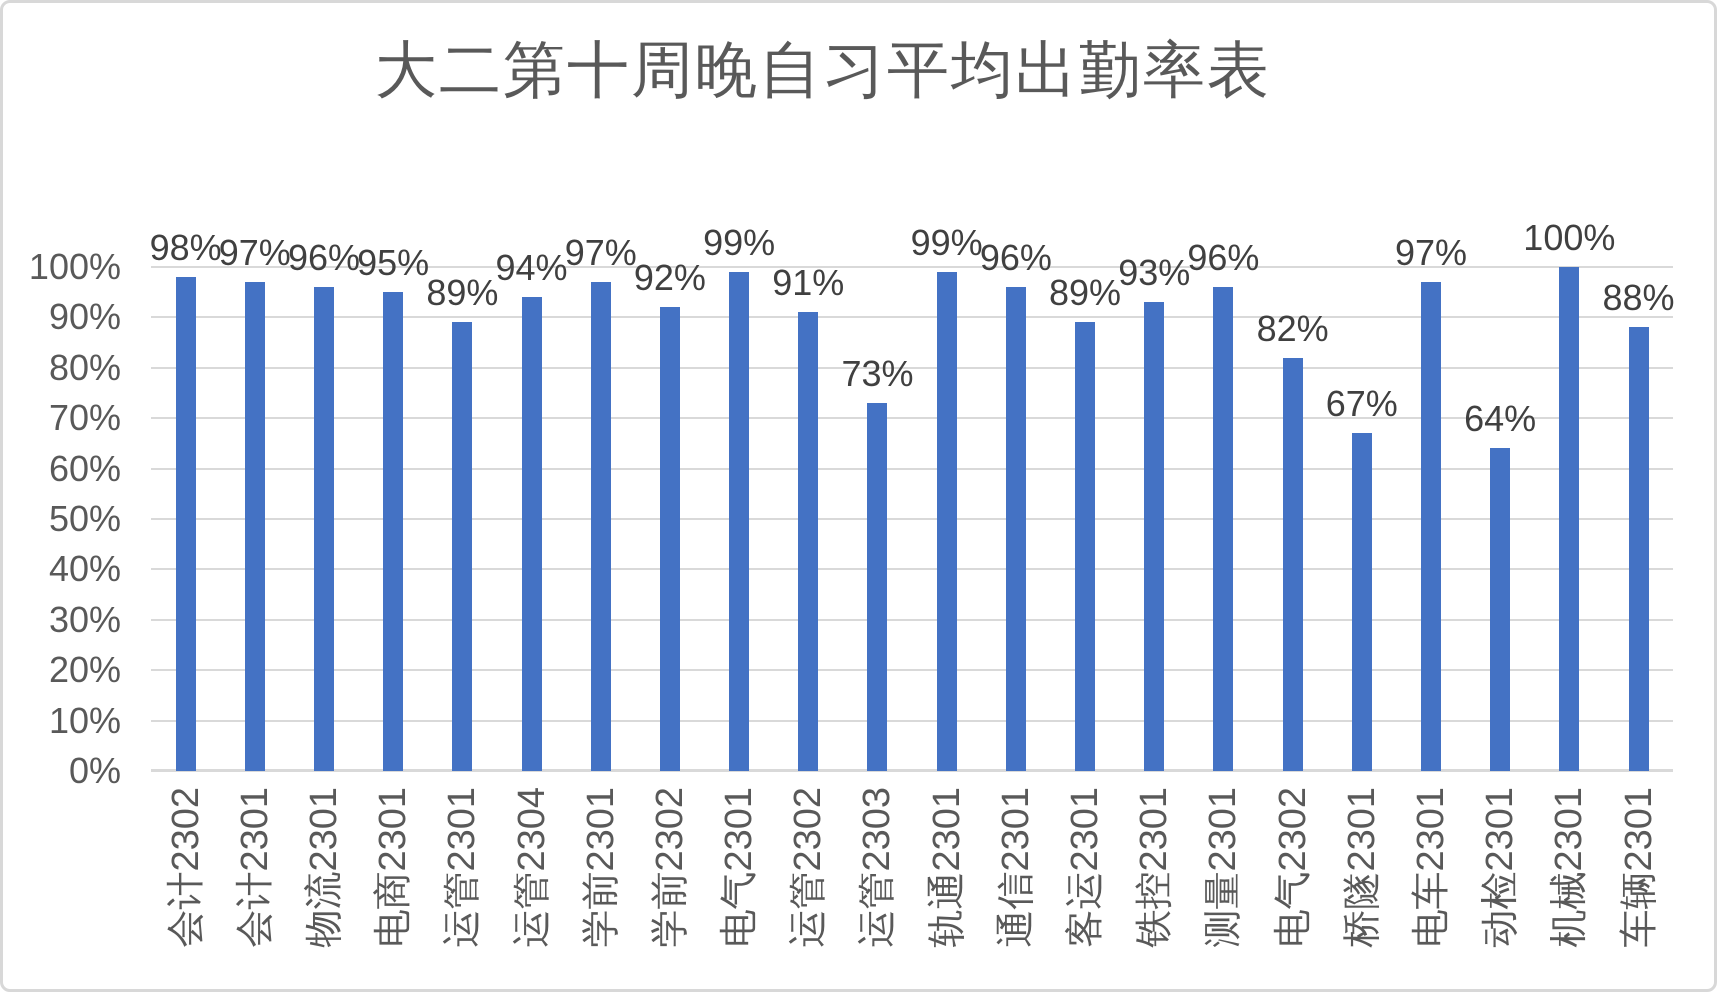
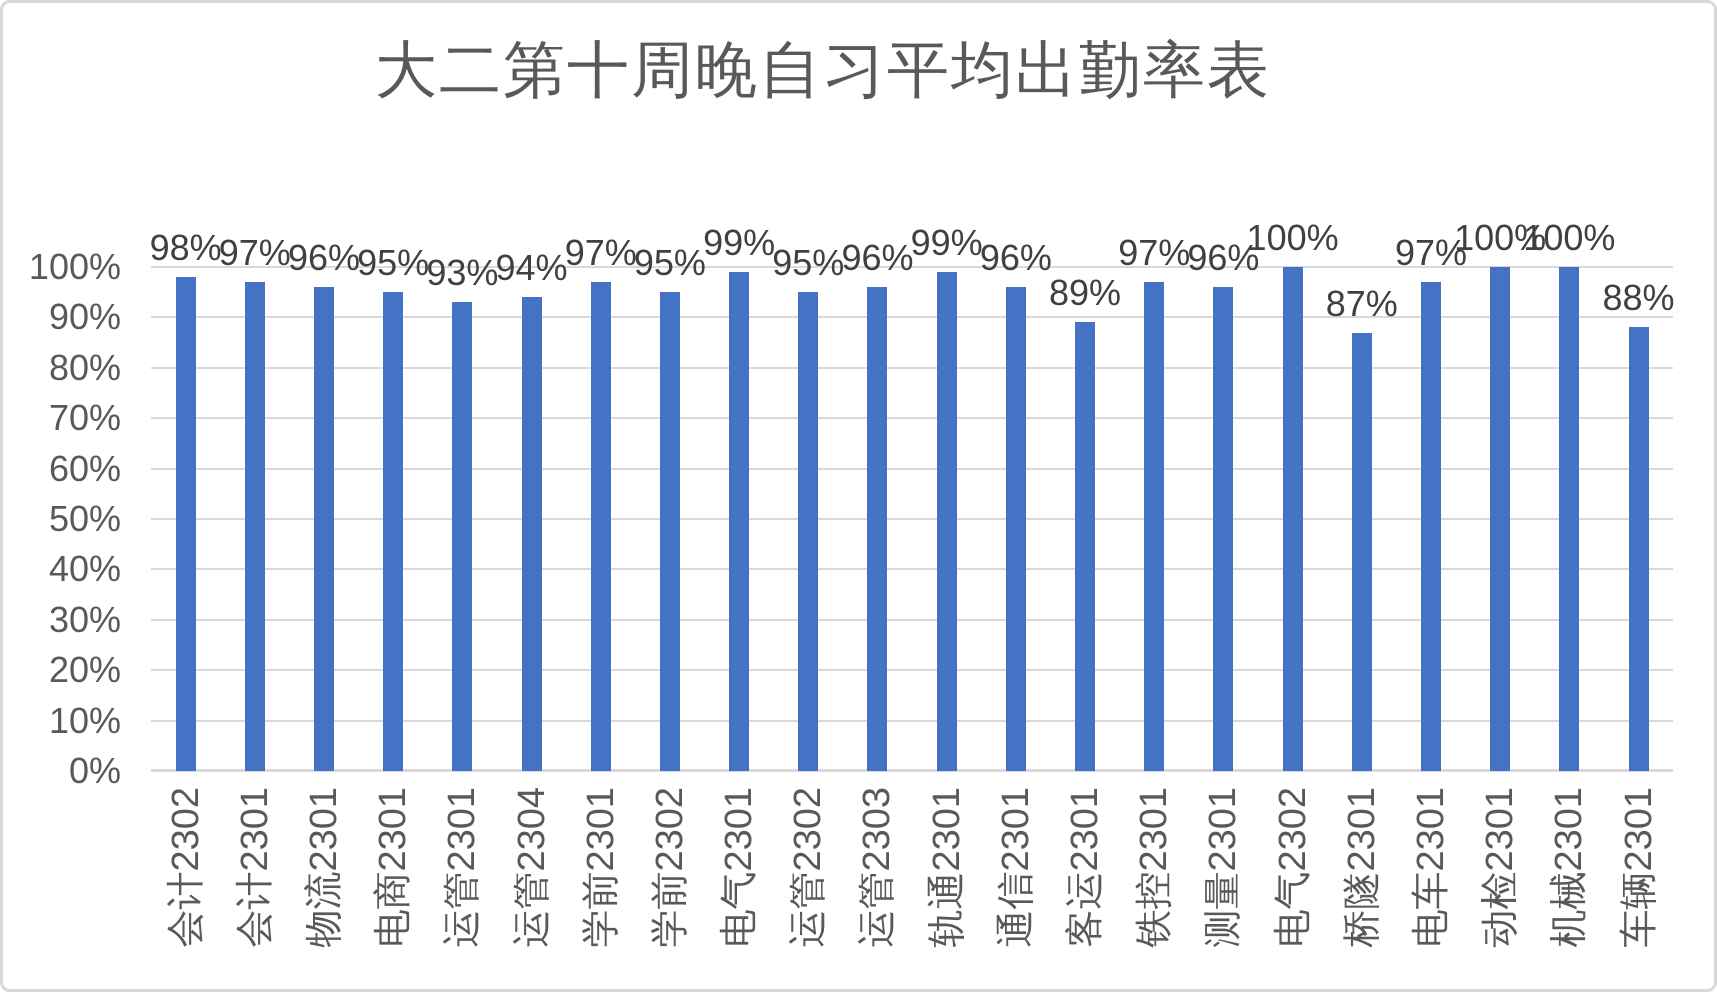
运管2301: 89% -> 93%
学前2302: 92% -> 95%
运管2302: 91% -> 95%
运管2303: 73% -> 96%
铁控2301: 93% -> 97%
电气2302: 82% -> 100%
桥隧2301: 67% -> 87%
动检2301: 64% -> 100%
